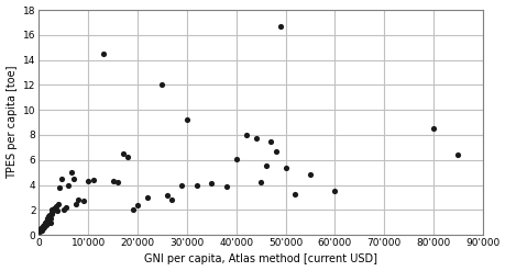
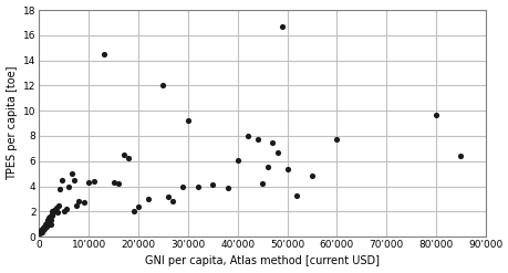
60'000: 3.5 -> 7.7
80'000: 8.5 -> 9.7
